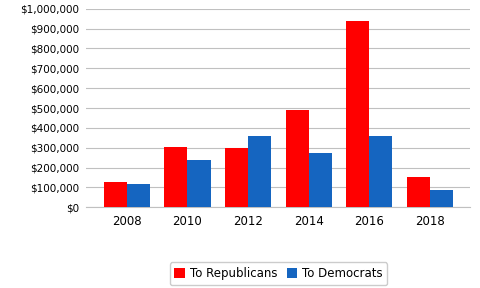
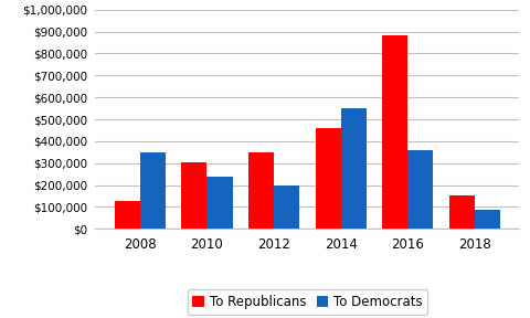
To Democrats/2008: $120,000 -> $350,000
To Republicans/2012: $300,000 -> $350,000
To Democrats/2012: $360,000 -> $200,000
To Republicans/2014: $490,000 -> $460,000
To Democrats/2014: $280,000 -> $550,000
To Republicans/2016: $940,000 -> $880,000
